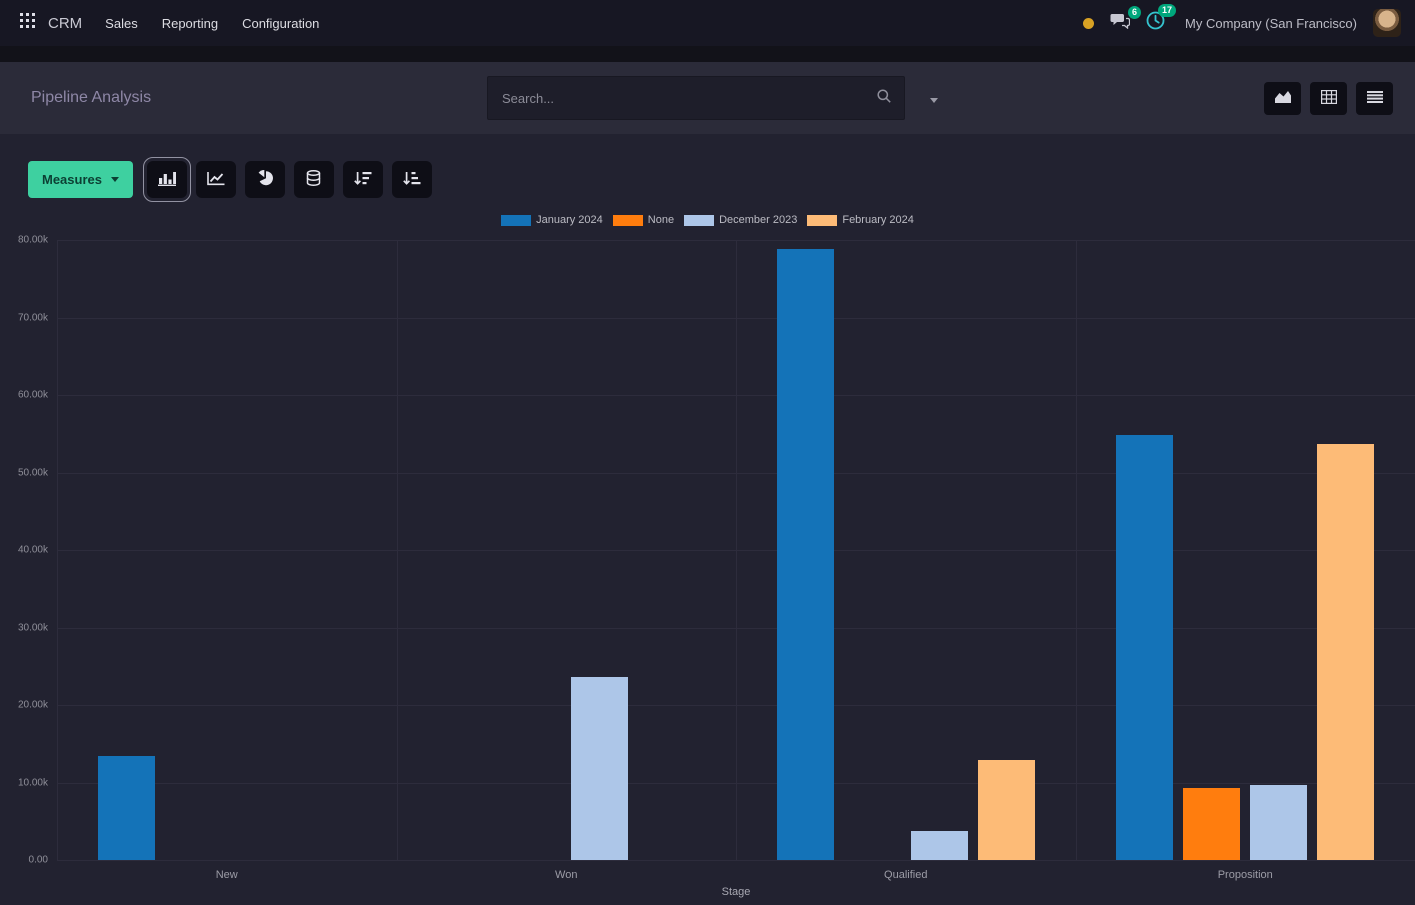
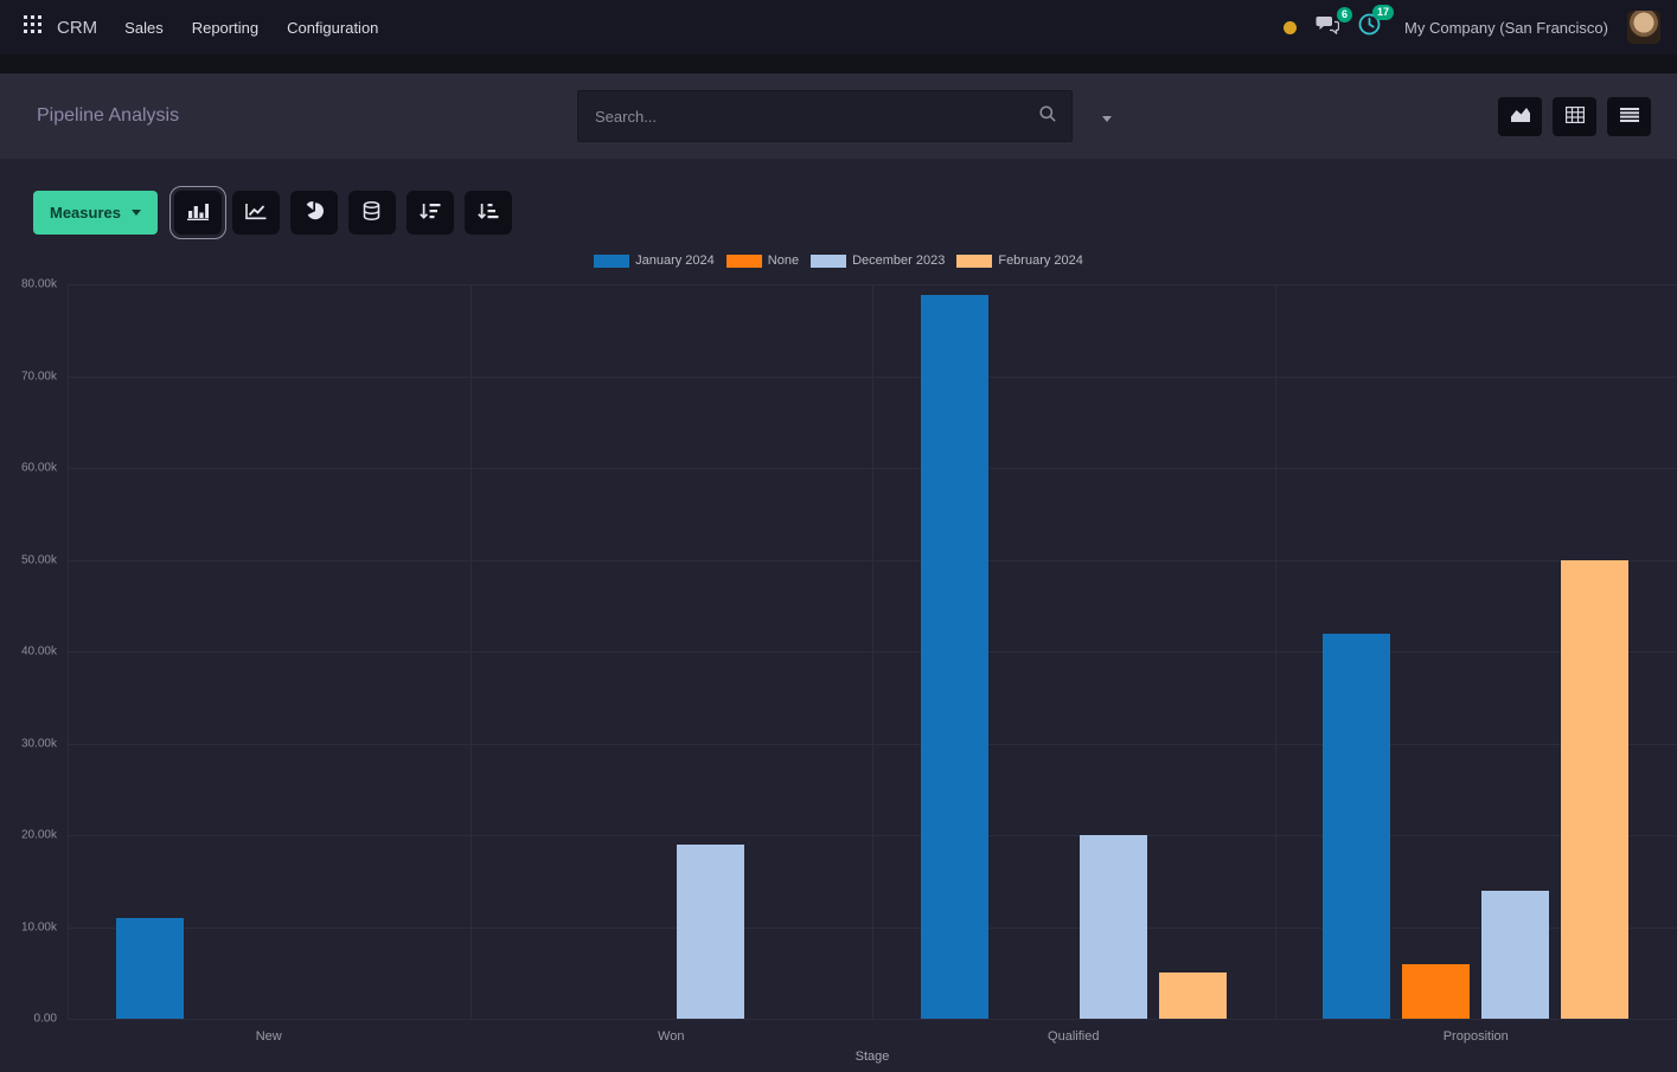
January 2024/New: 13k -> 11k
December 2023/Won: 24k -> 19k
December 2023/Qualified: 4k -> 20k
February 2024/Qualified: 13k -> 5k
January 2024/Proposition: 55k -> 42k
None/Proposition: 9k -> 6k
December 2023/Proposition: 10k -> 14k
February 2024/Proposition: 54k -> 50k
